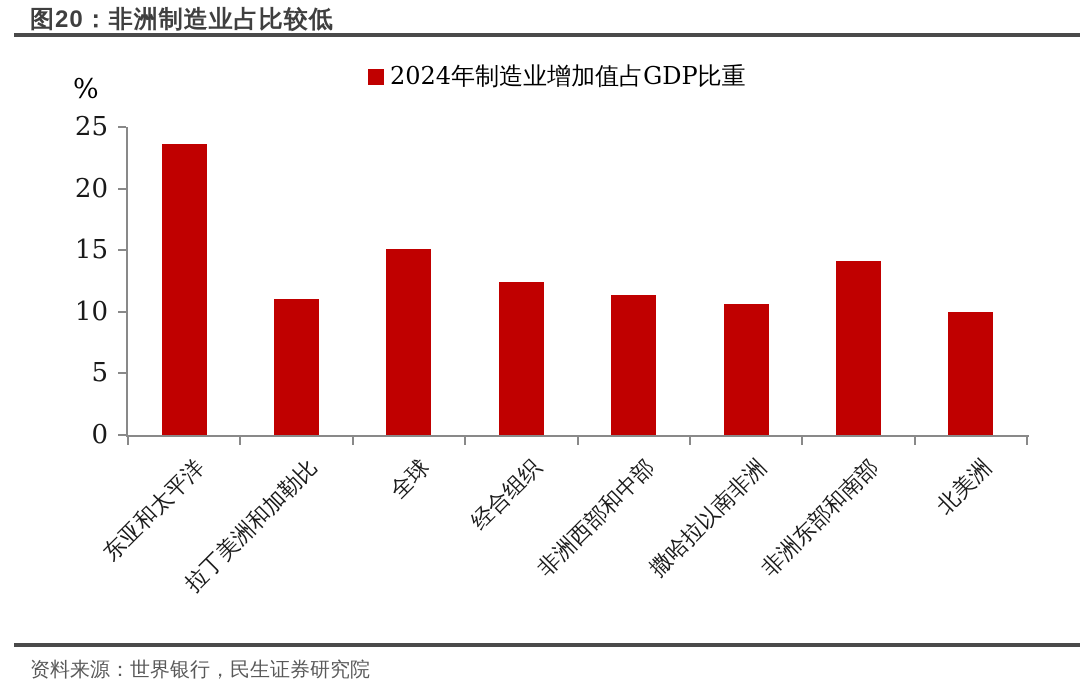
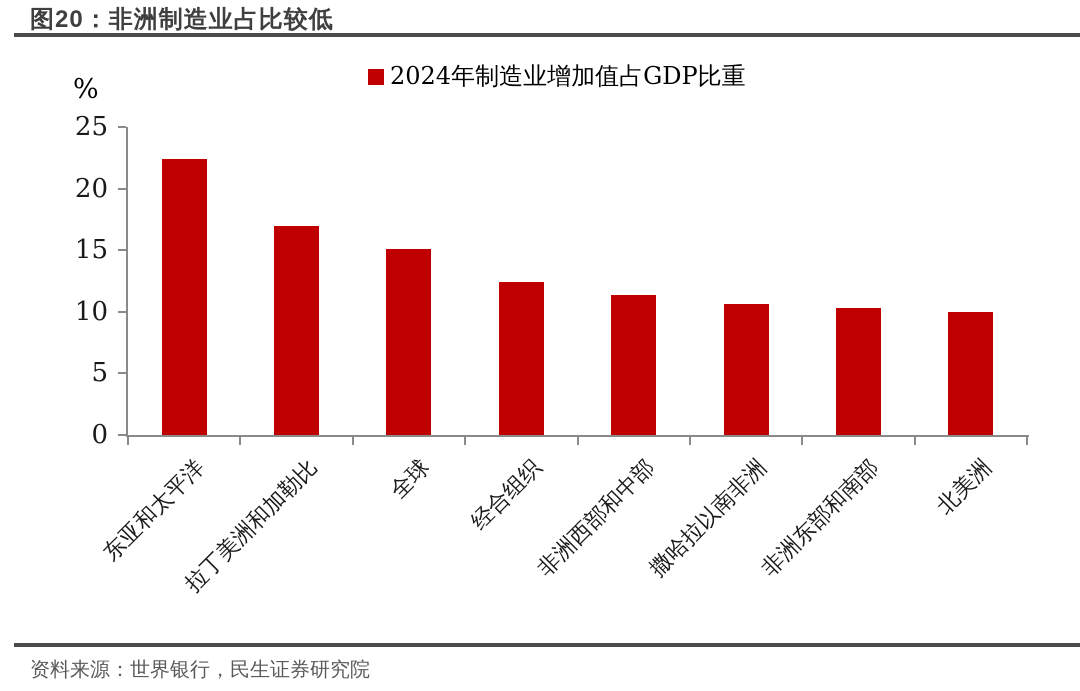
东亚和太平洋: 23.6 -> 22.4
拉丁美洲和加勒比: 11.0 -> 17.0
非洲东部和南部: 14.1 -> 10.3
